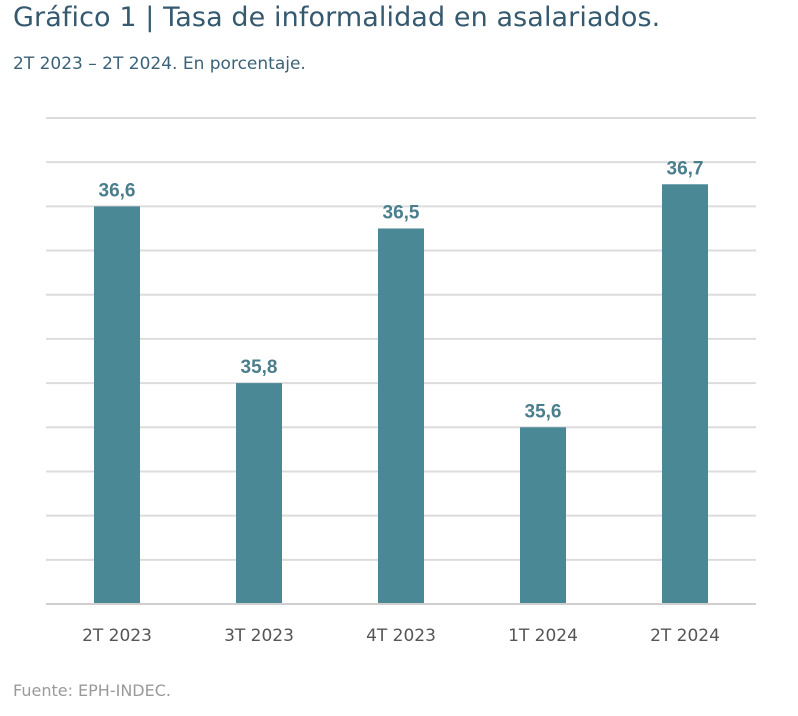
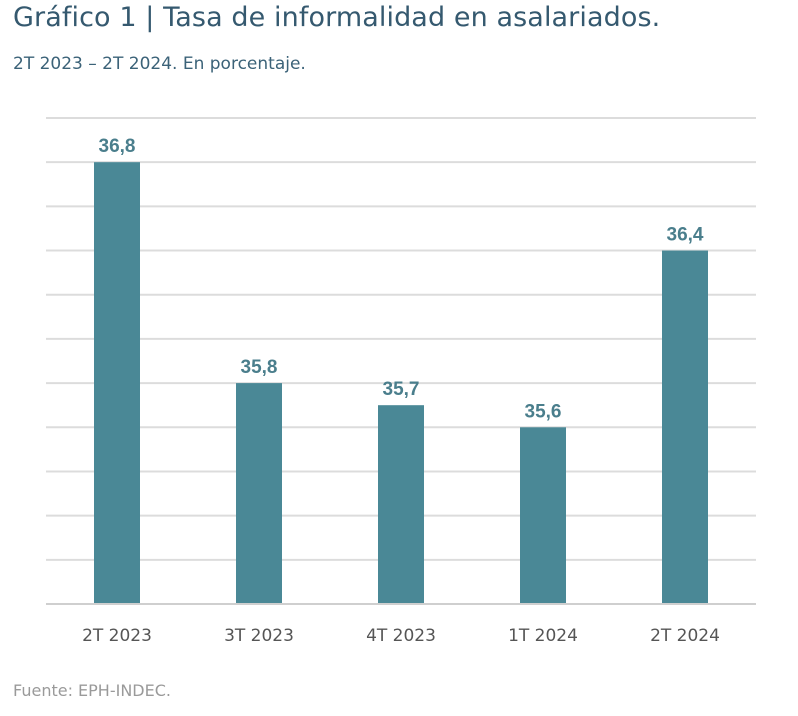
2T 2023: 36,6 -> 36,8
4T 2023: 36,5 -> 35,7
2T 2024: 36,7 -> 36,4
